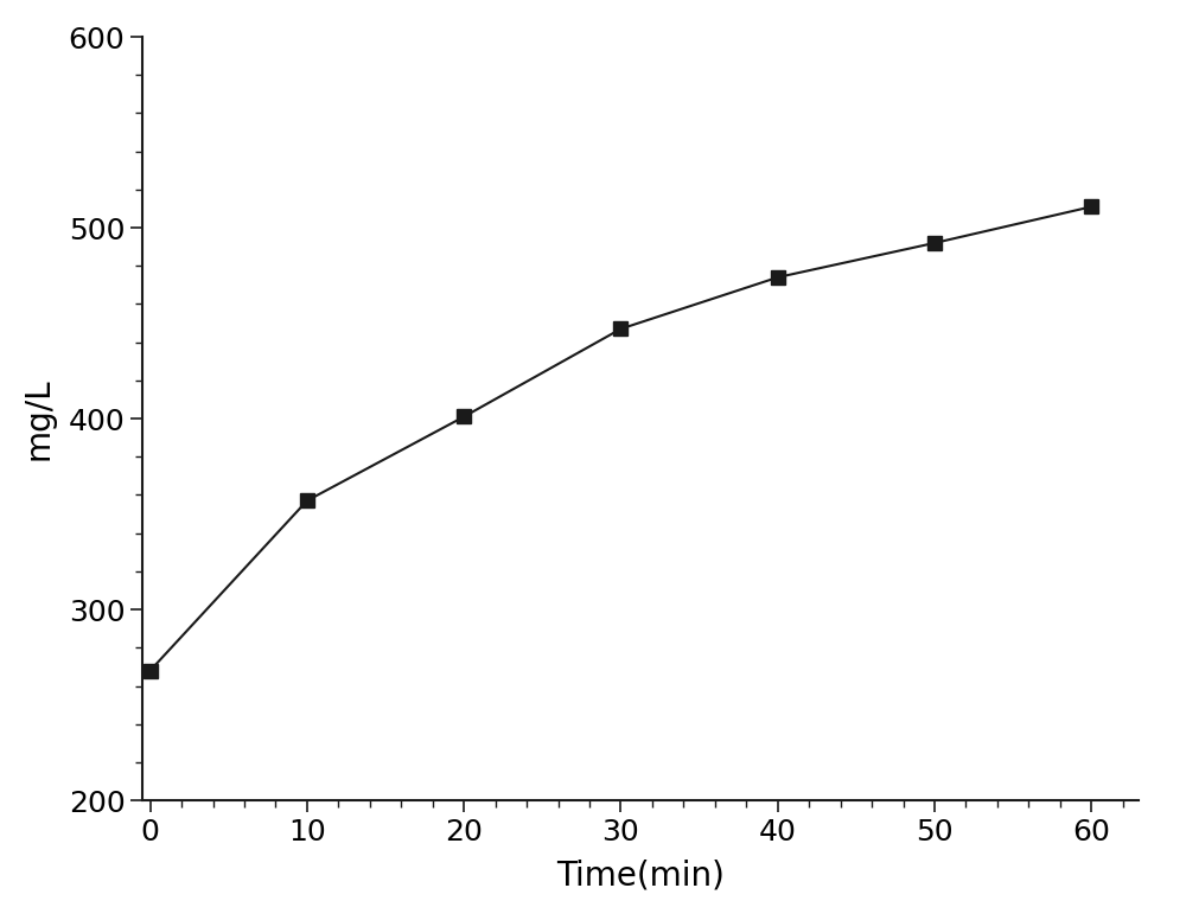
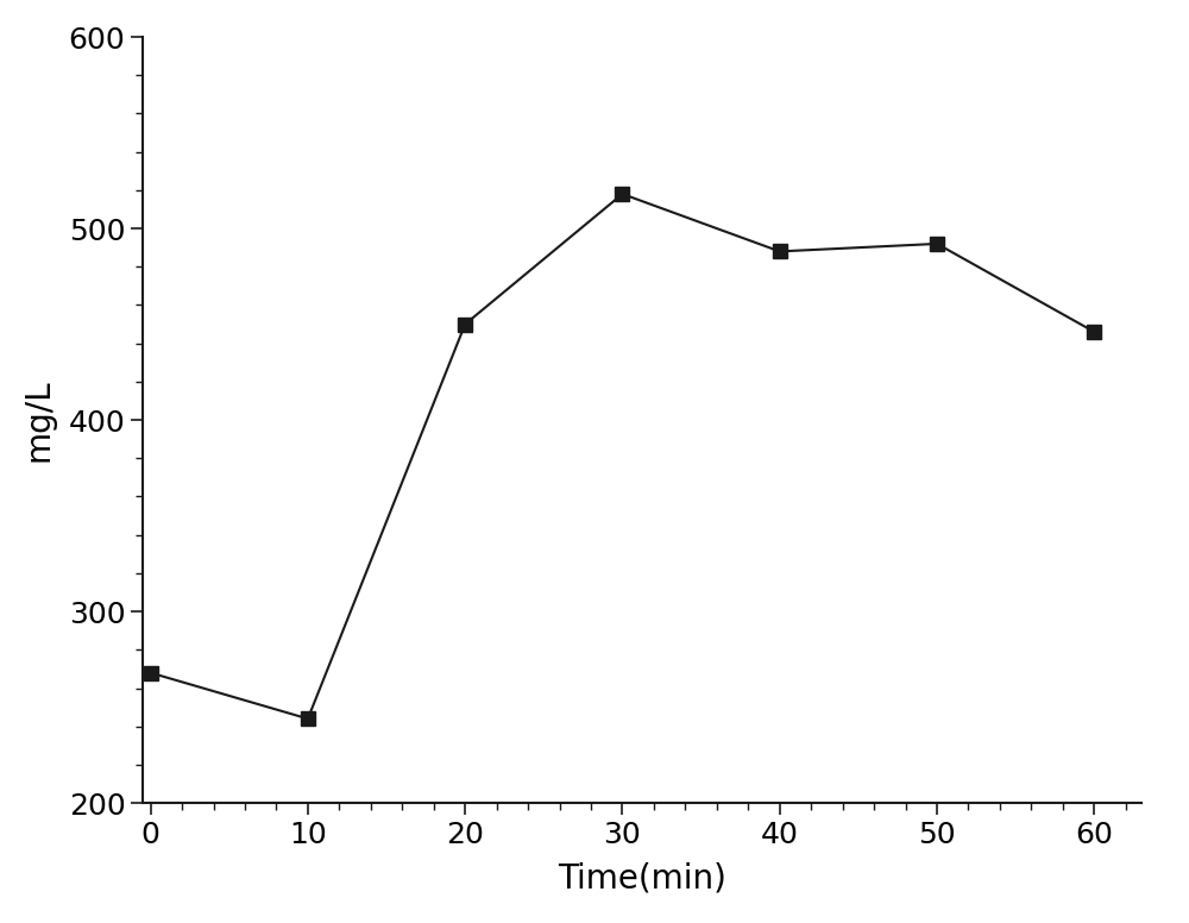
10: 357 -> 244
20: 401 -> 450
30: 447 -> 518
40: 474 -> 488
60: 511 -> 446
